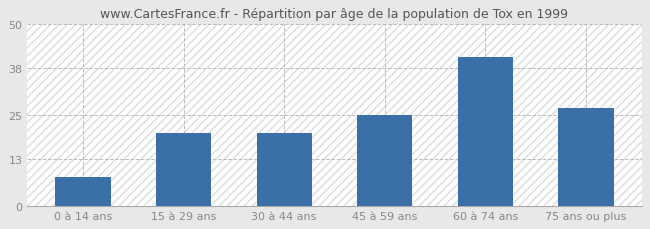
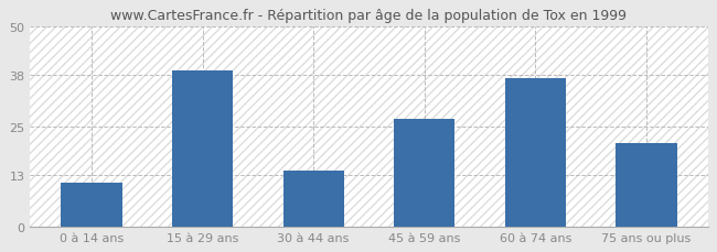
0 à 14 ans: 8 -> 11
15 à 29 ans: 20 -> 39
30 à 44 ans: 20 -> 14
45 à 59 ans: 25 -> 27
60 à 74 ans: 41 -> 37
75 ans ou plus: 27 -> 21
